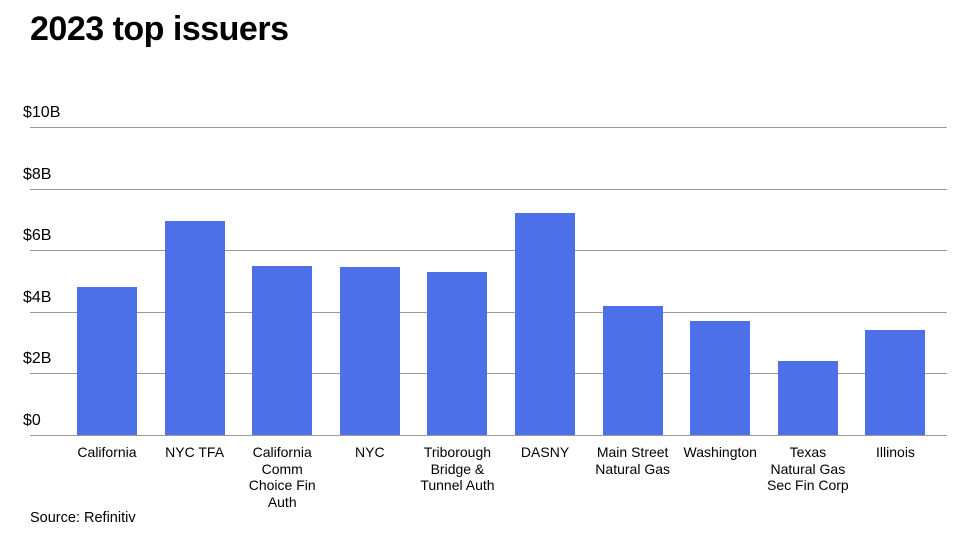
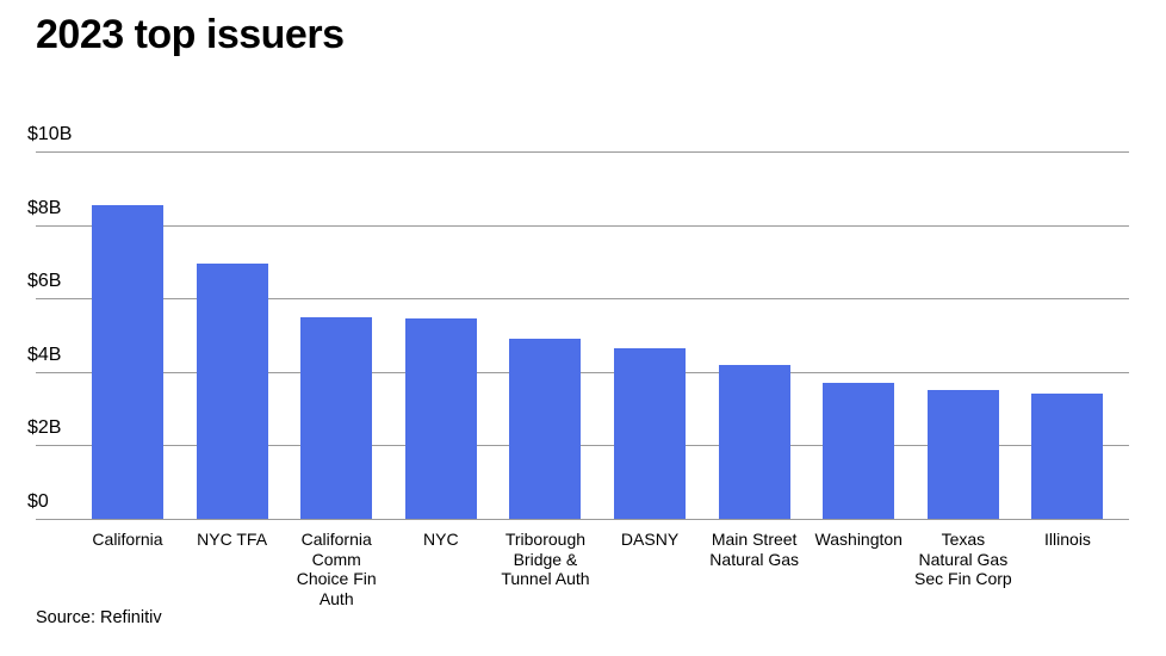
California: $4.8B -> $8.6B
Triborough Bridge & Tunnel Auth: $5.3B -> $4.9B
DASNY: $7.2B -> $4.7B
Texas Natural Gas Sec Fin Corp: $2.4B -> $3.5B
